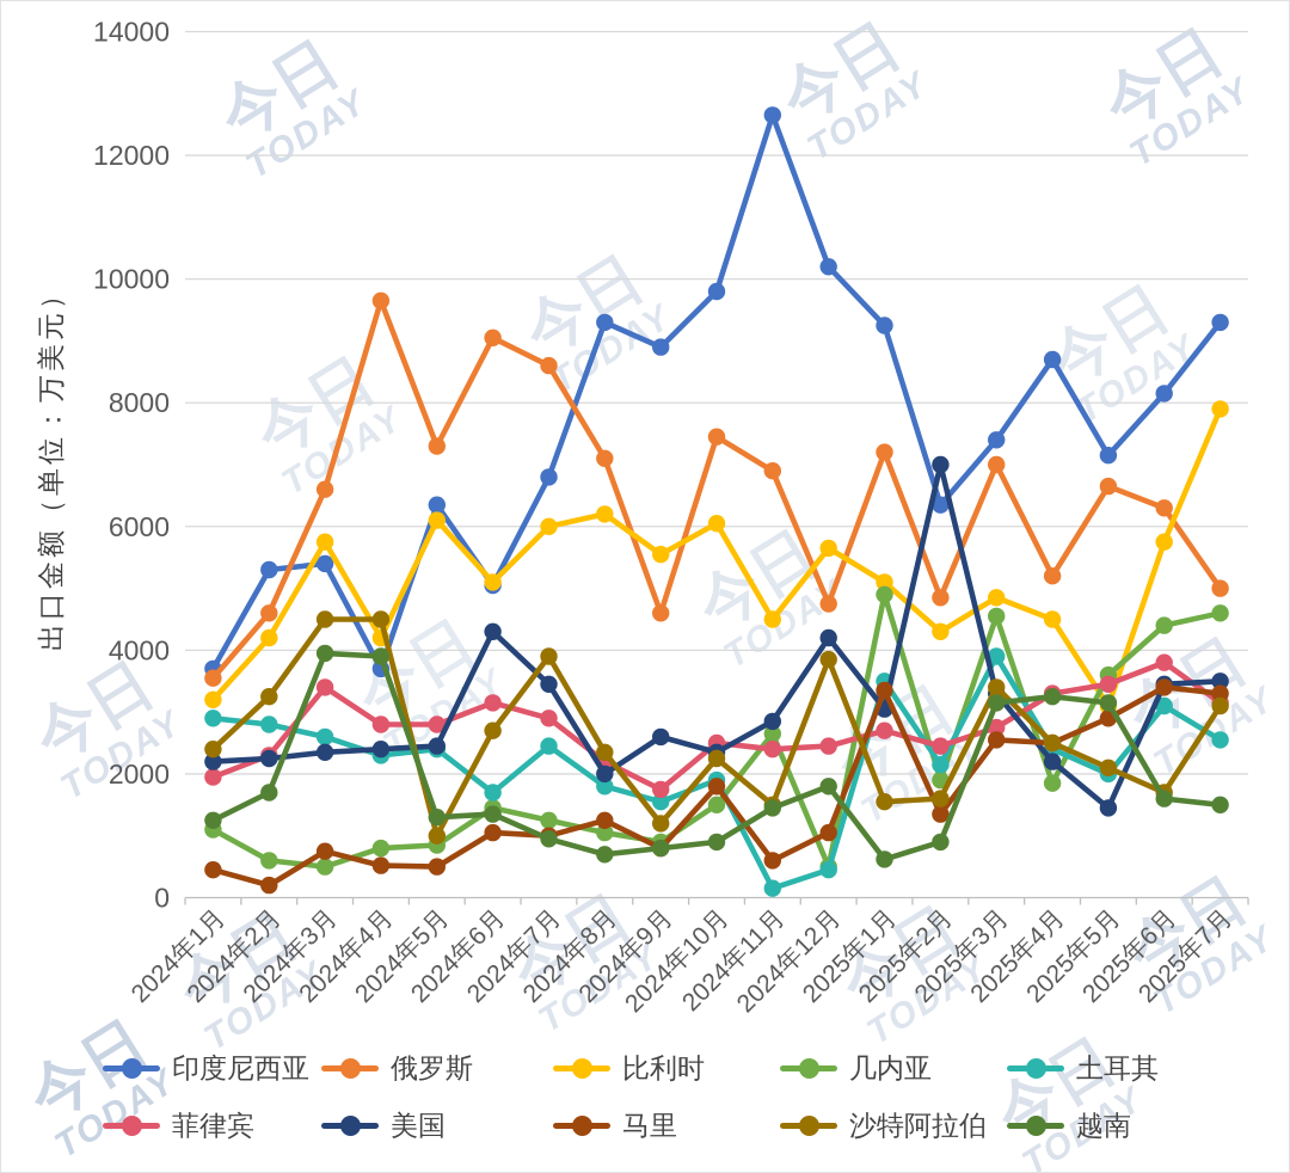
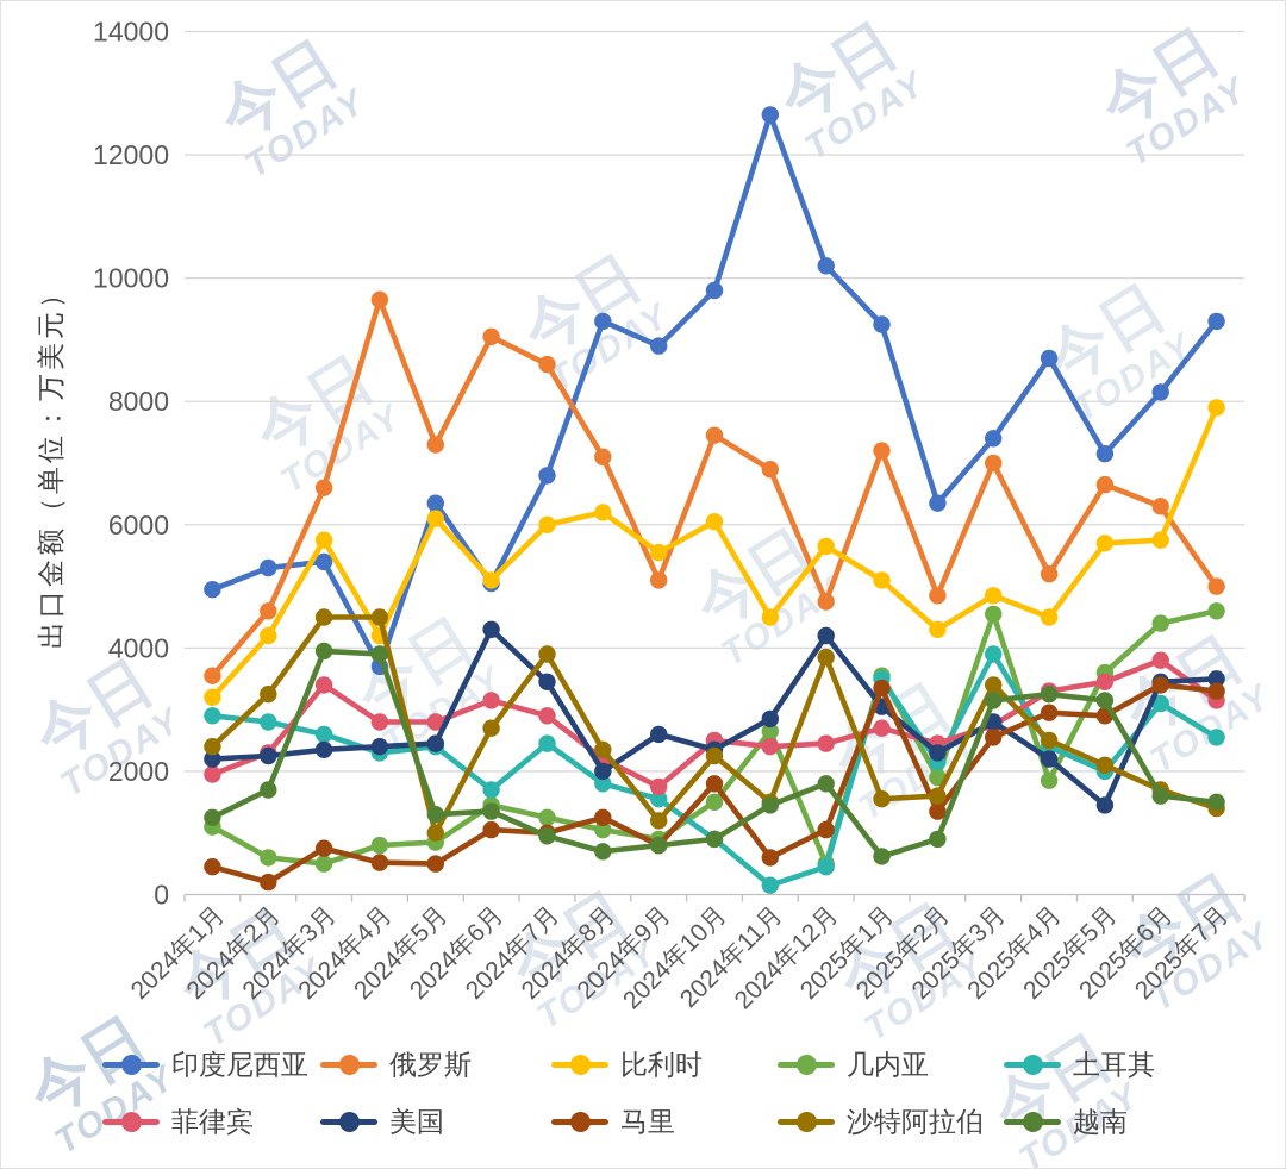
印度尼西亚/2024年1月: 3700 -> 5000
俄罗斯/2024年9月: 4600 -> 5100
土耳其/2024年10月: 1900 -> 900
几内亚/2025年1月: 4900 -> 3600
美国/2025年2月: 7000 -> 2300
美国/2025年3月: 3300 -> 2800
马里/2025年4月: 2500 -> 3000
比利时/2025年5月: 3100 -> 5700
沙特阿拉伯/2025年7月: 3100 -> 1400
